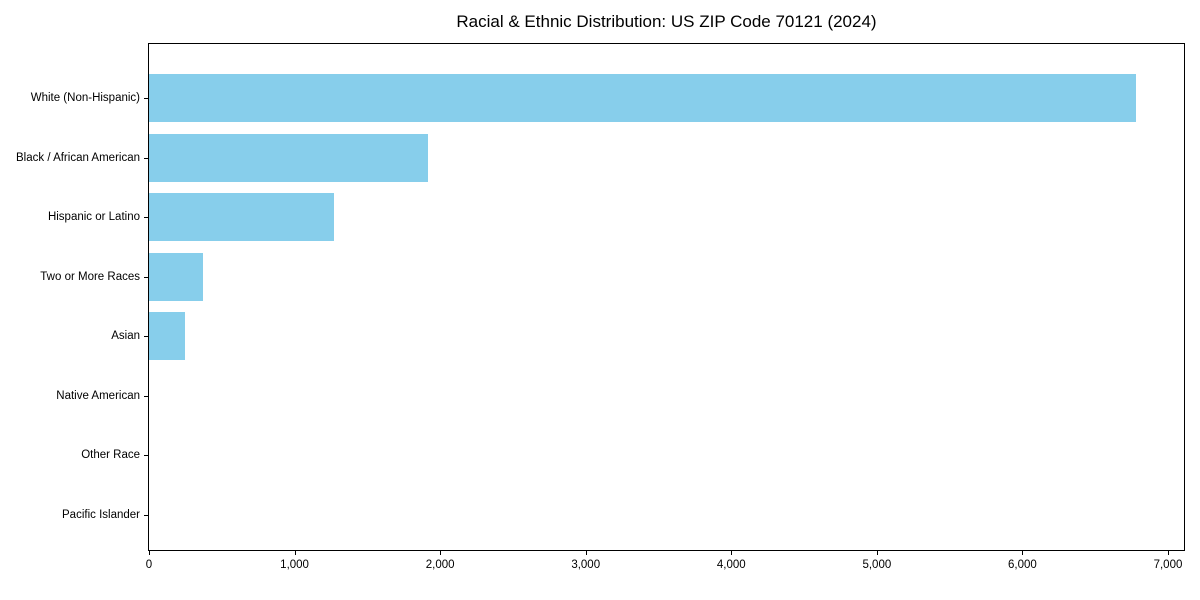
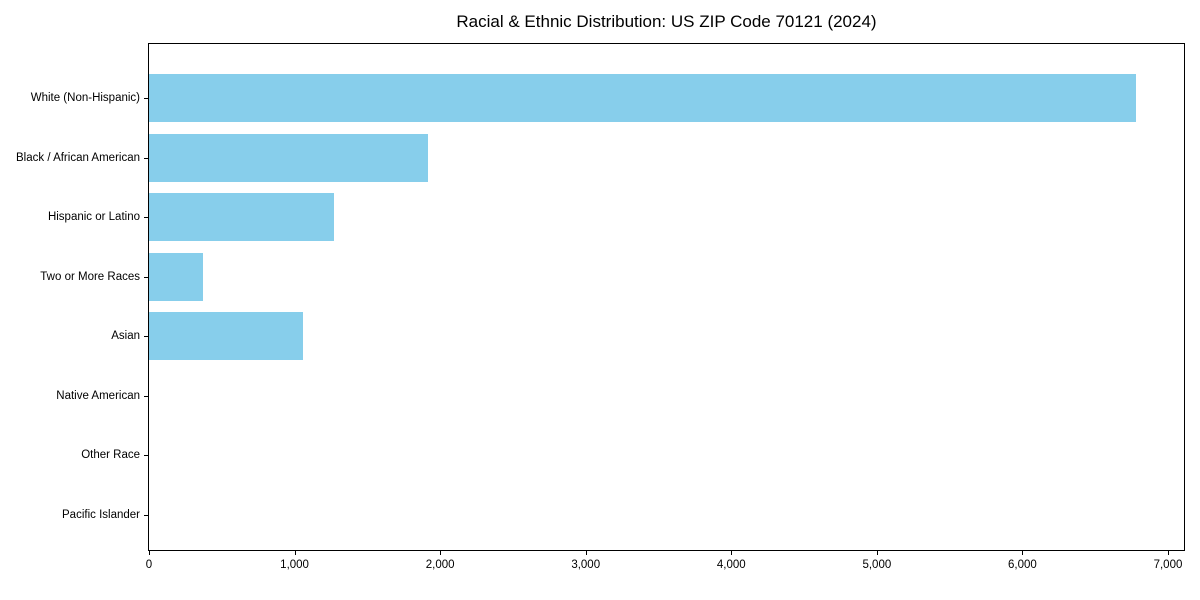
Asian: 240 -> 1060
